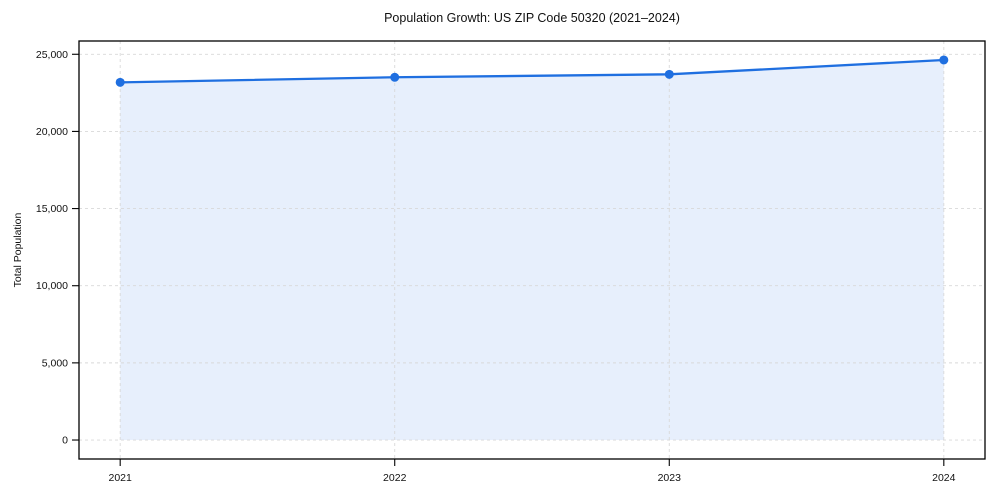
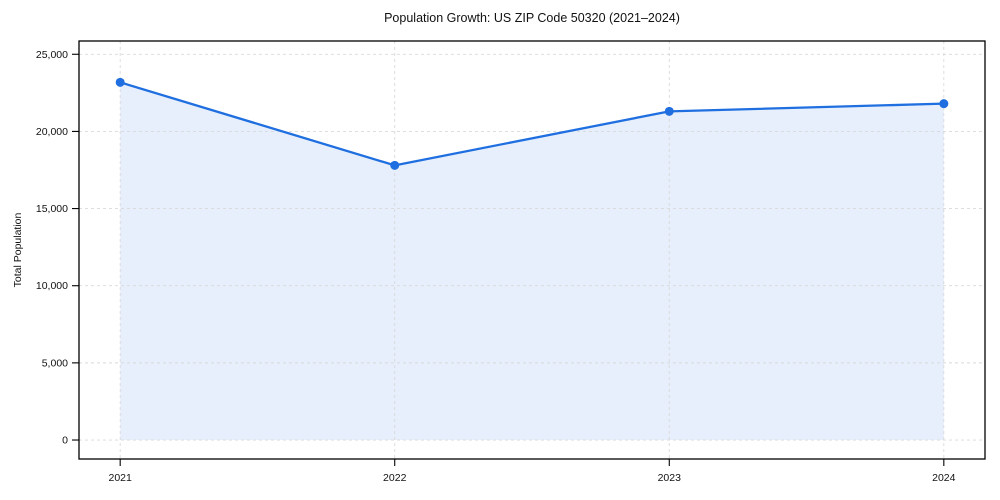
2022: 23500 -> 17800
2023: 23700 -> 21300
2024: 24600 -> 21800
